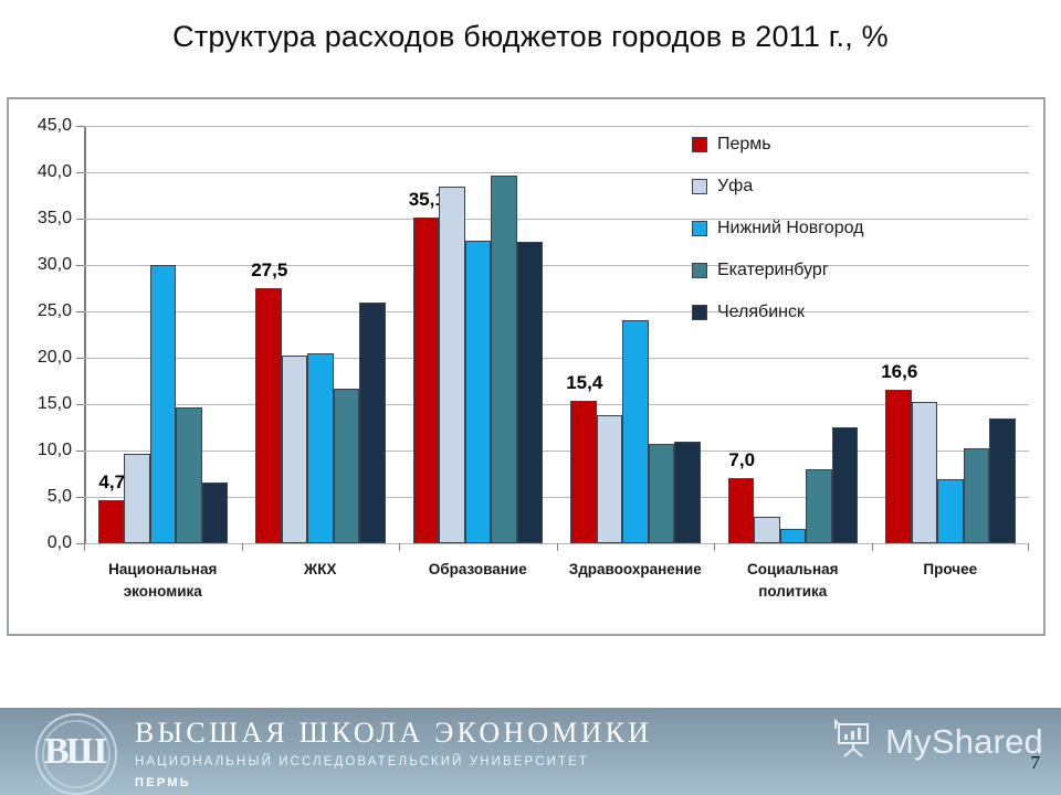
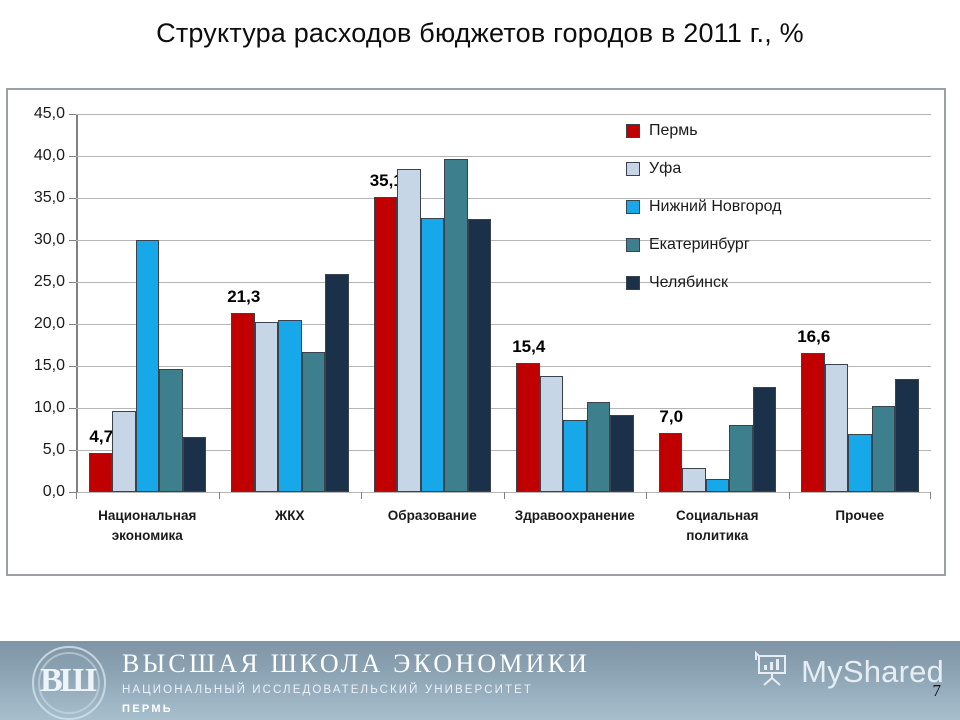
Пермь/ЖКХ: 27,5 -> 21,3
Нижний Новгород/Здравоохранение: 24 -> 9
Челябинск/Здравоохранение: 11 -> 9
